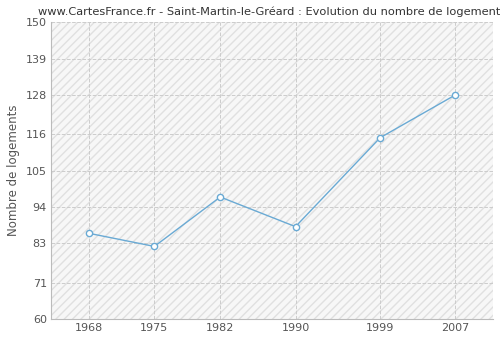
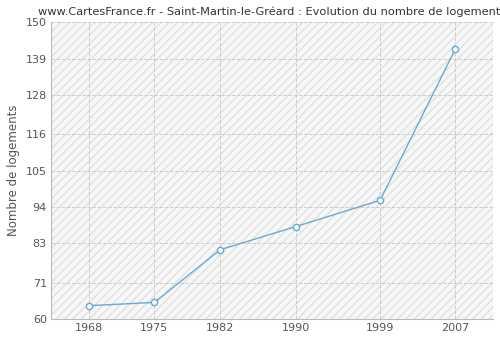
1968: 86 -> 64
1975: 82 -> 65
1982: 97 -> 81
1999: 115 -> 96
2007: 128 -> 142
